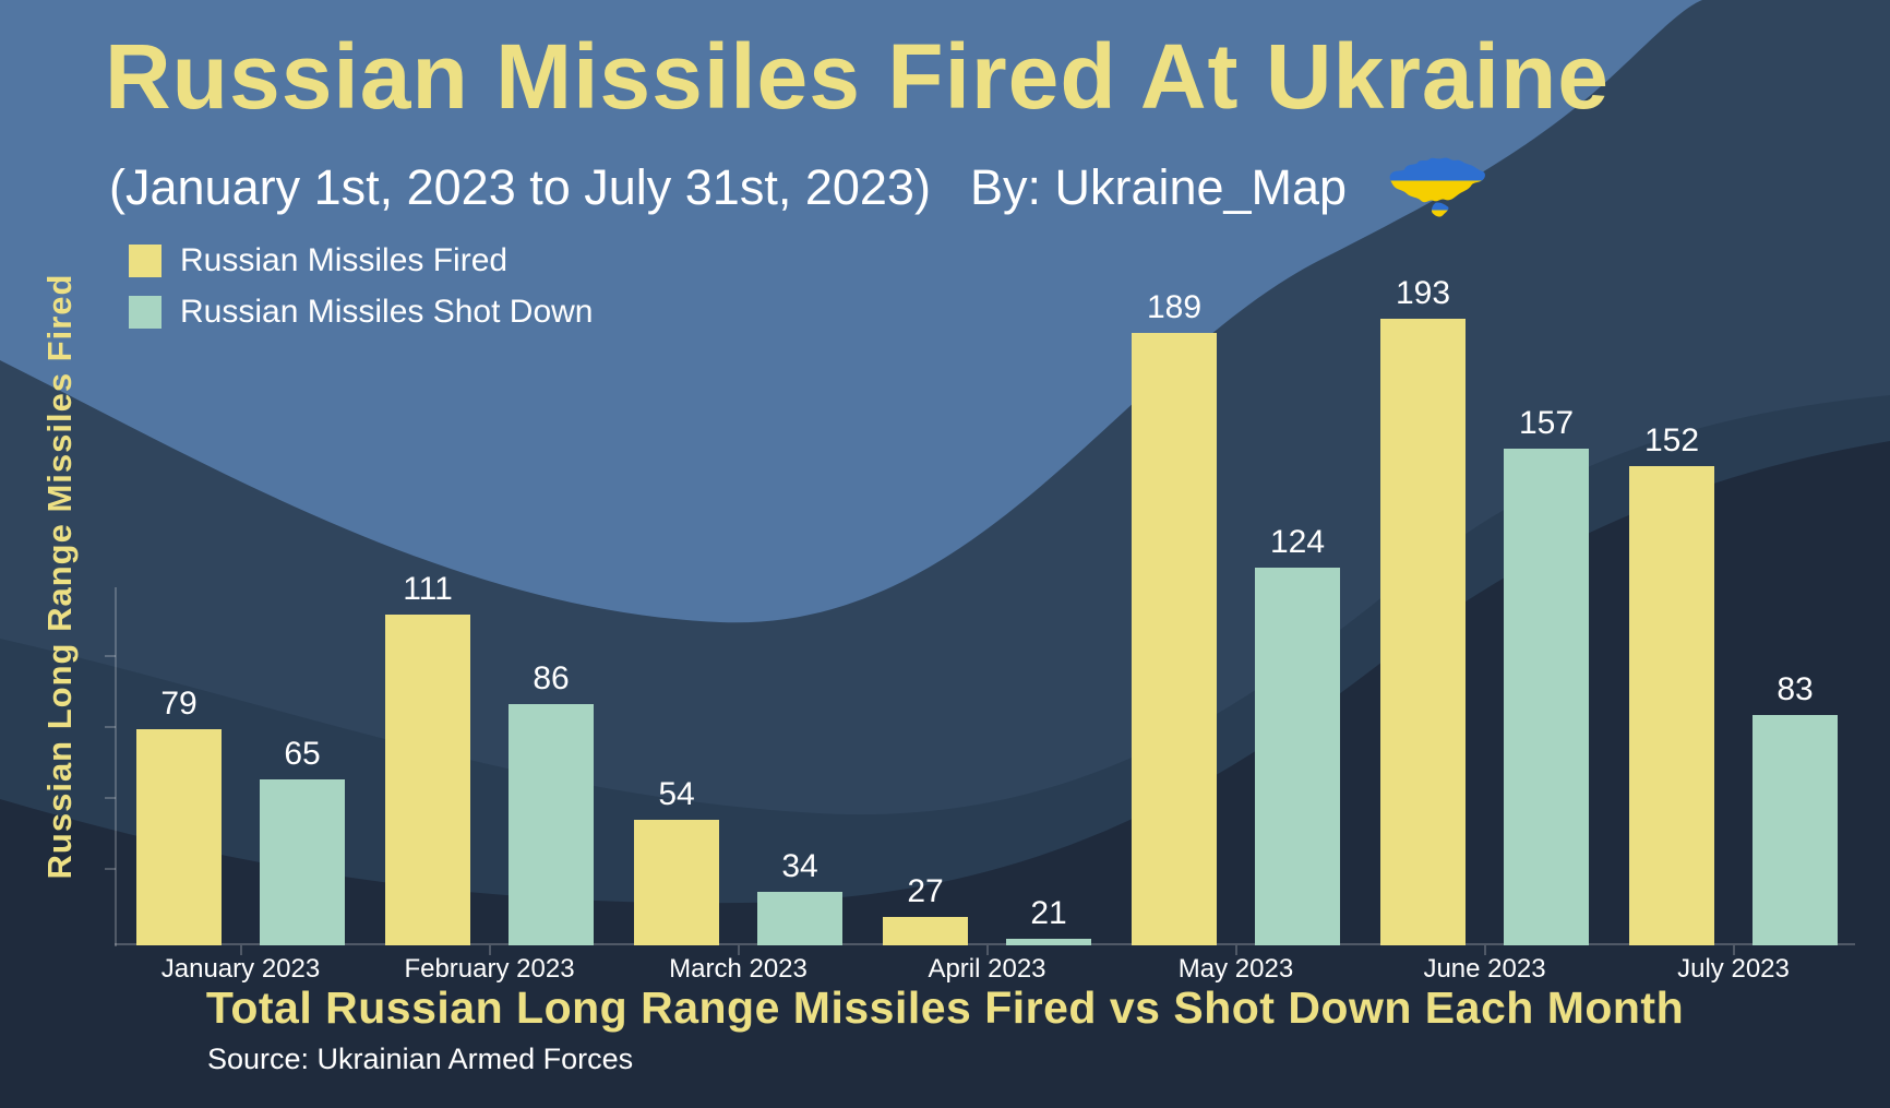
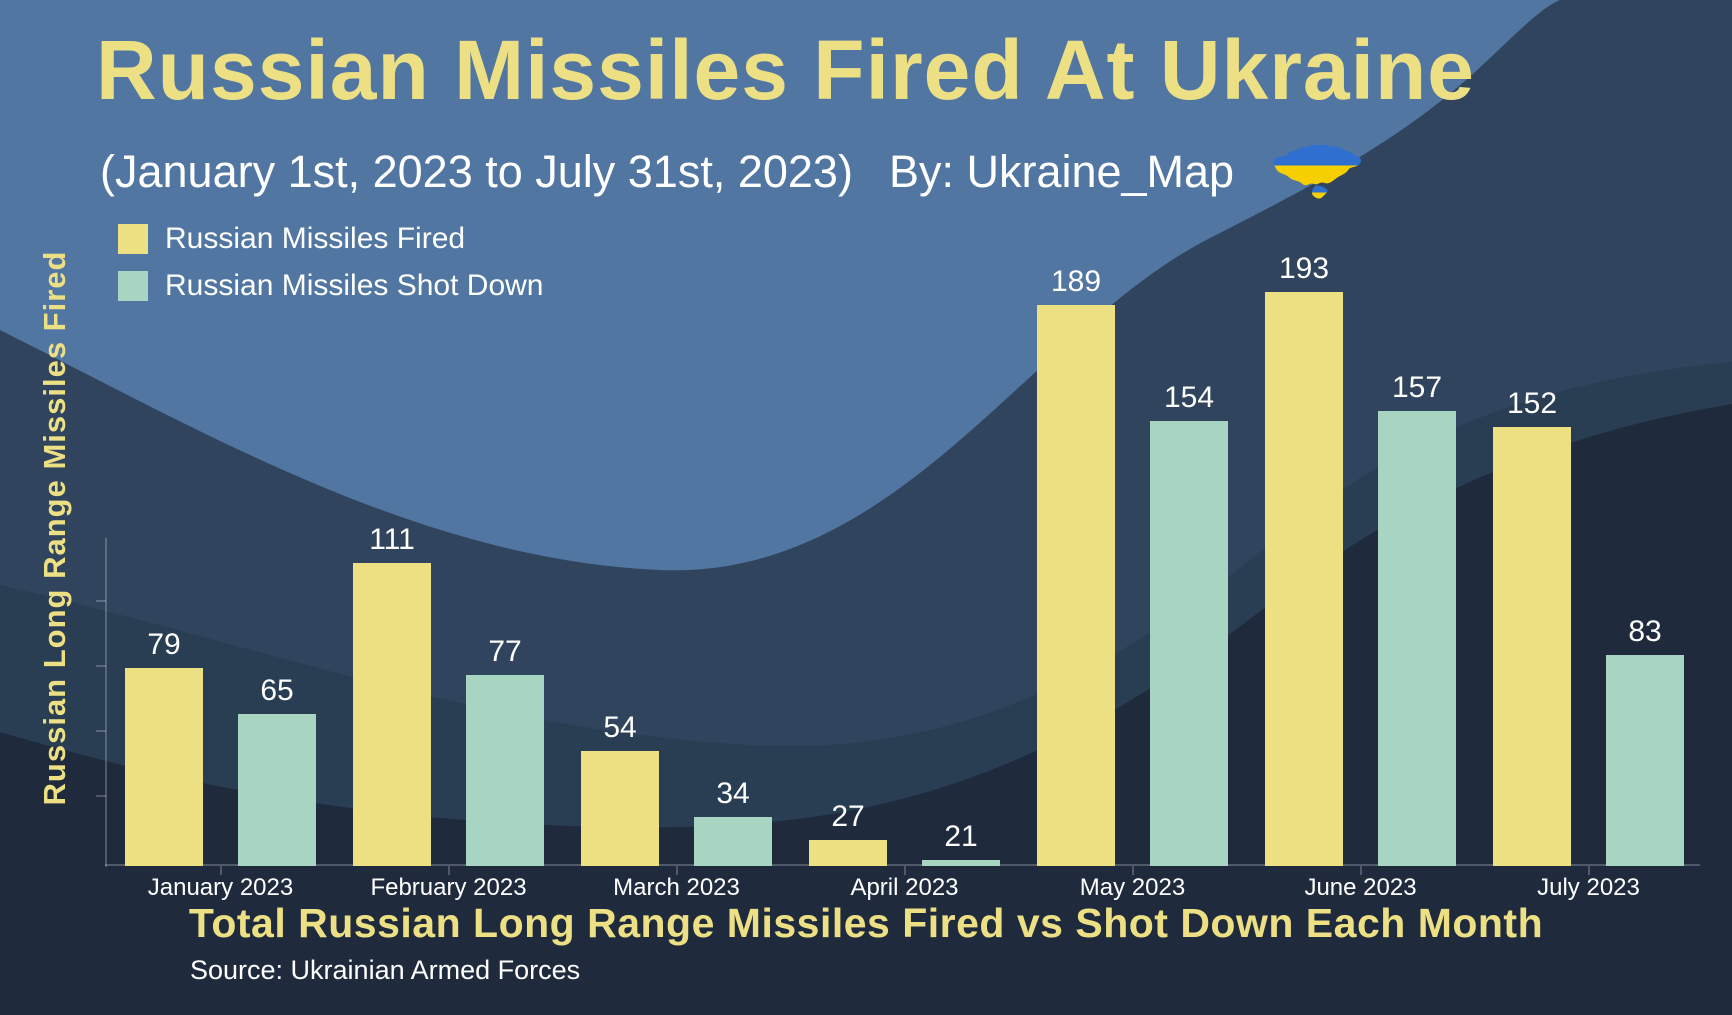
Russian Missiles Shot Down/February 2023: 86 -> 77
Russian Missiles Shot Down/May 2023: 124 -> 154
